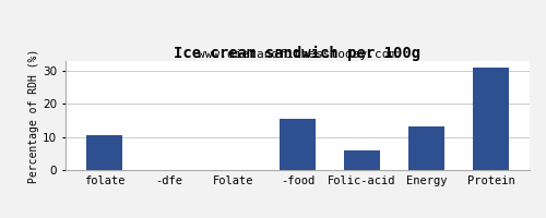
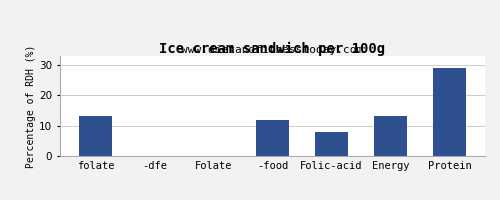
folate: 10.5 -> 13.2
-food: 15.5 -> 12.0
Folic-acid: 6.0 -> 8.0
Protein: 31.0 -> 29.2
